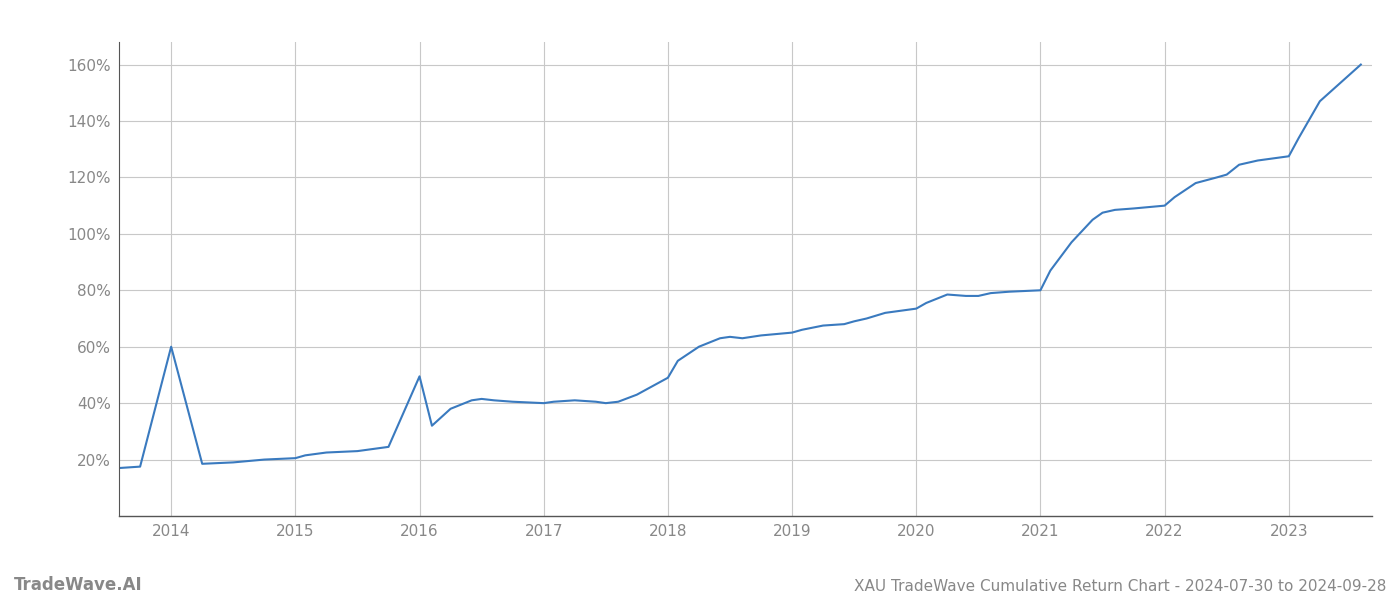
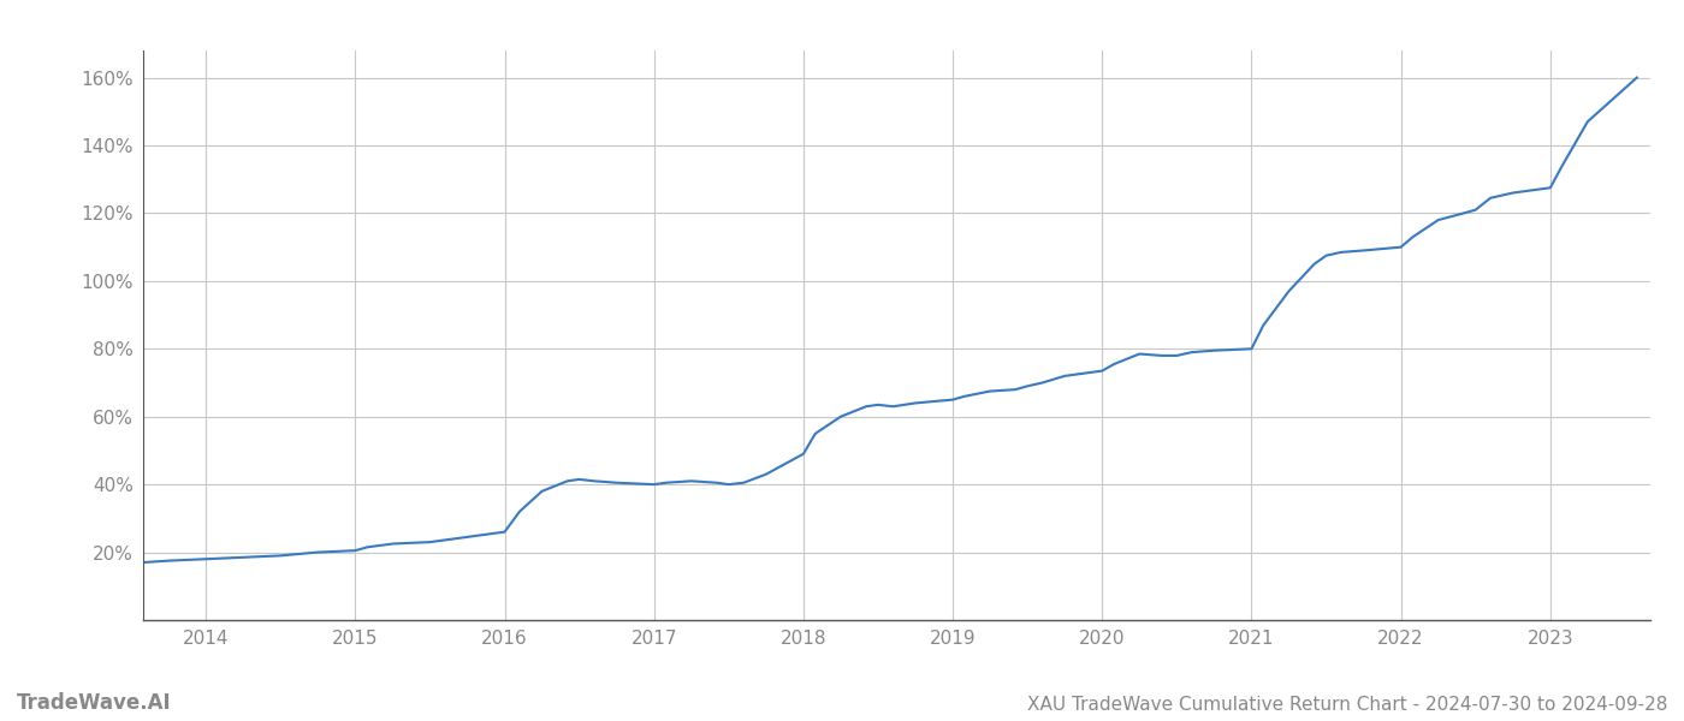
2014: 60.0% -> 18.0%
2016: 49.5% -> 26.0%
